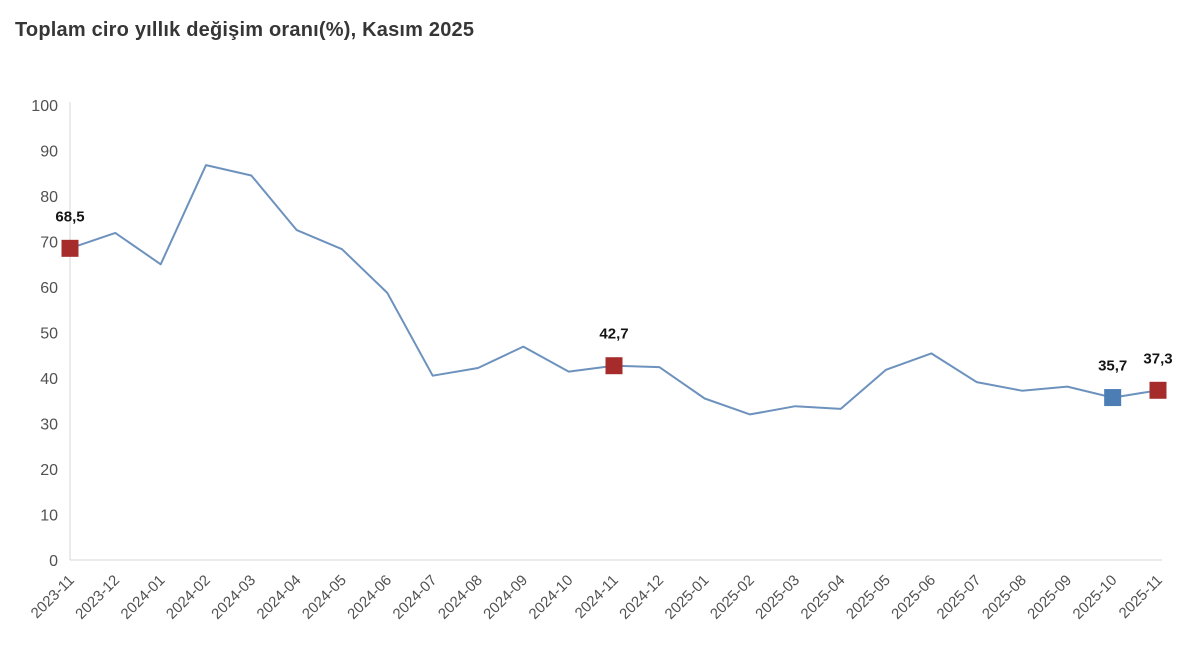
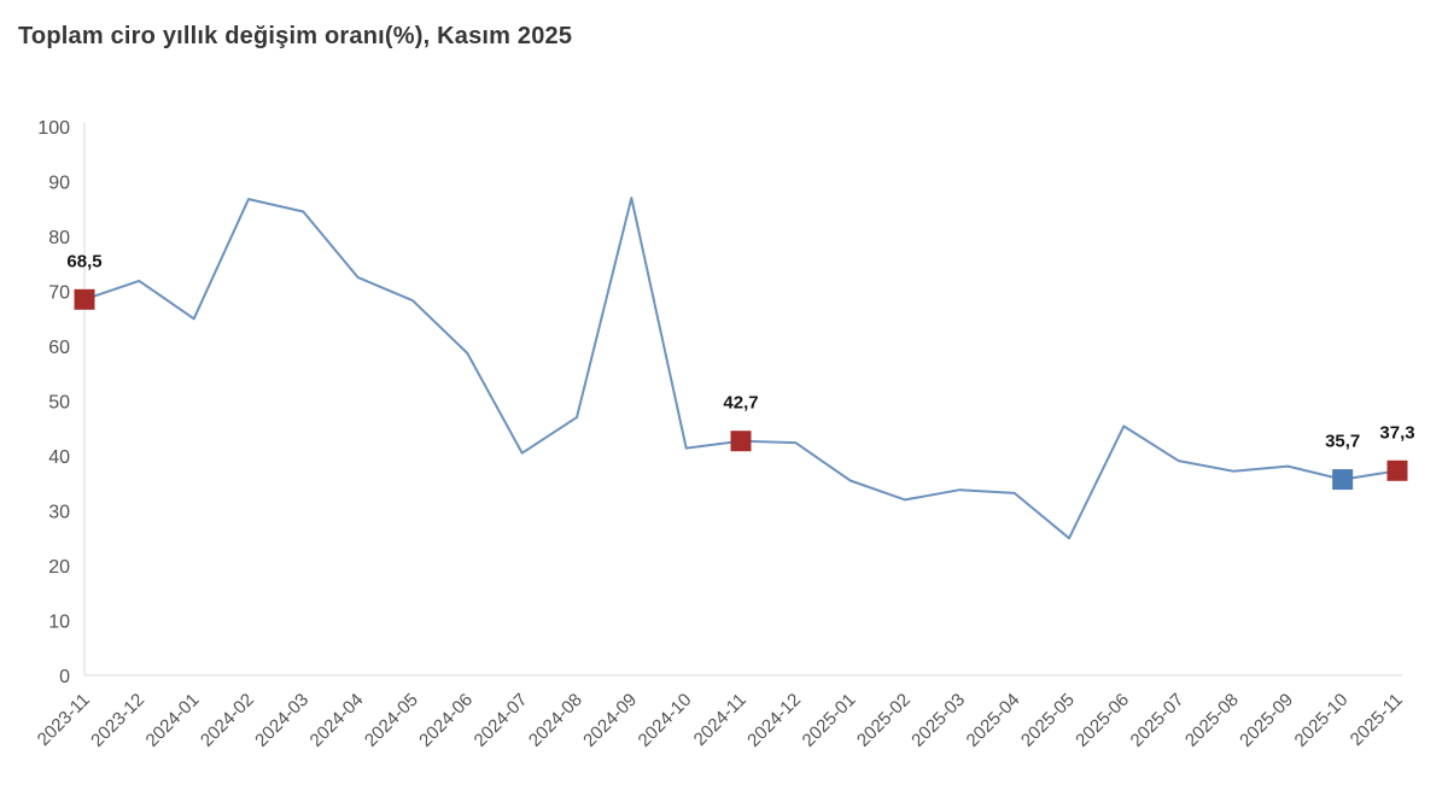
2024-08: 42 -> 47
2024-09: 47 -> 87
2025-05: 42 -> 25
